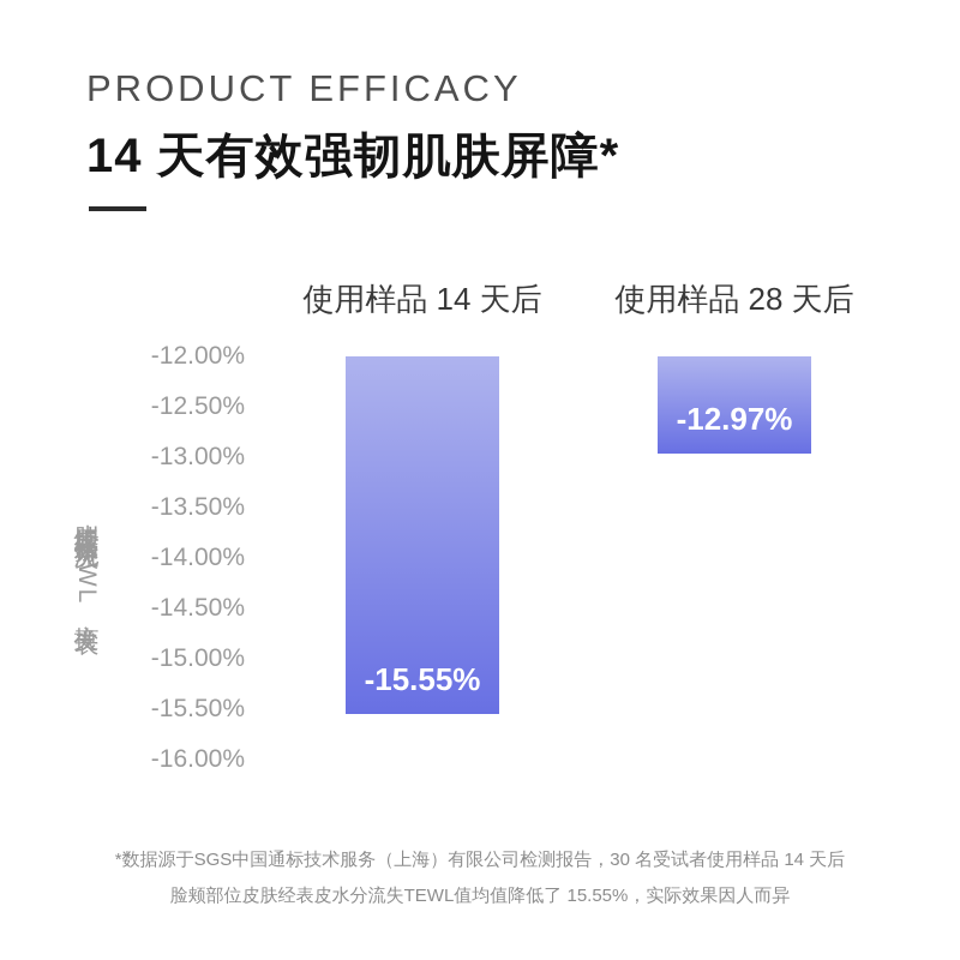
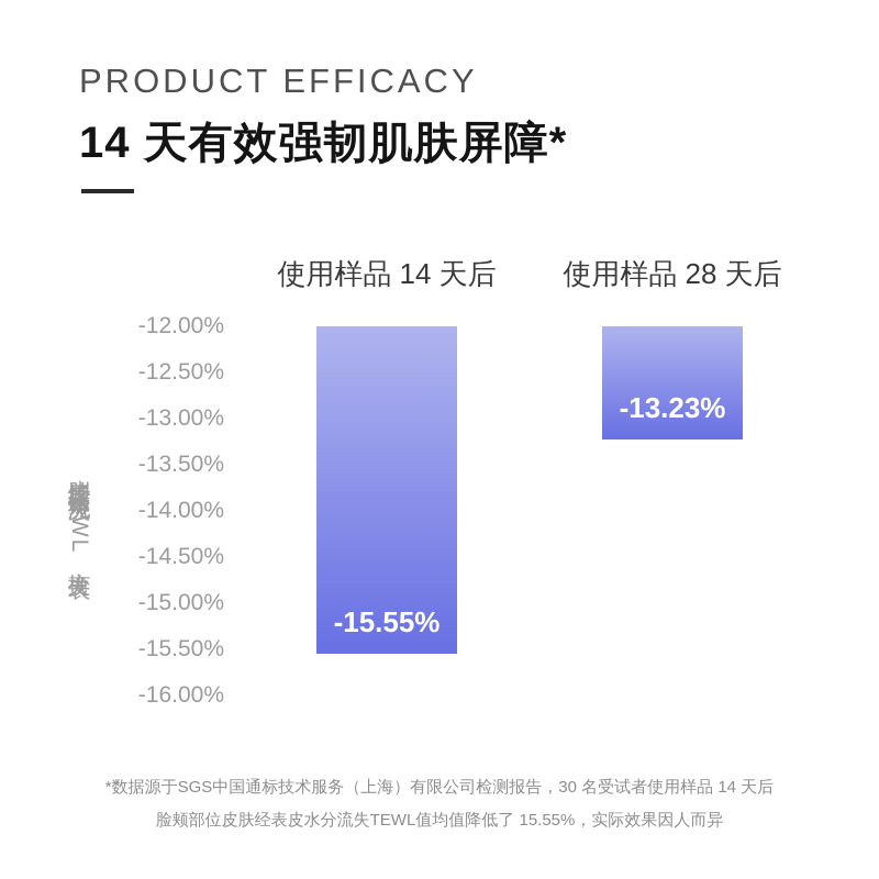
使用样品 28 天后: -12.97% -> -13.23%
